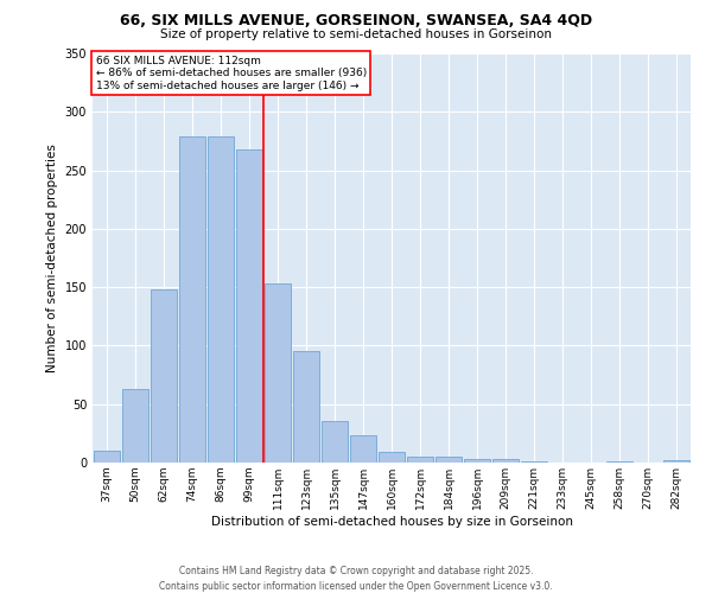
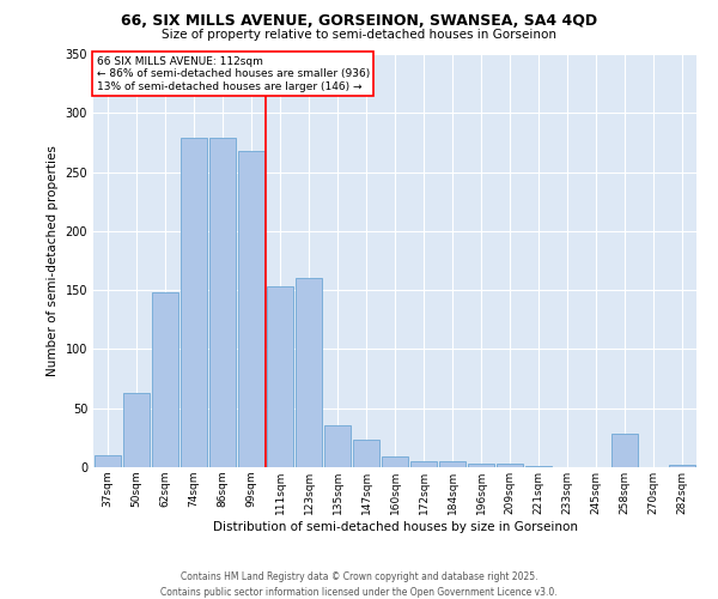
123sqm: 95 -> 160
258sqm: 1 -> 28
